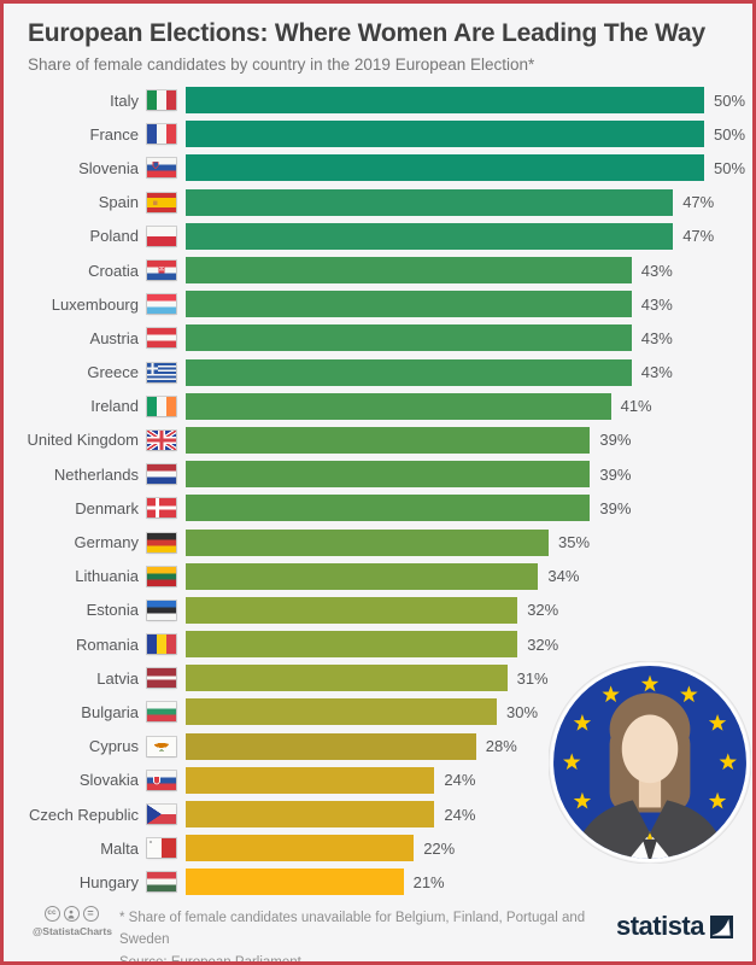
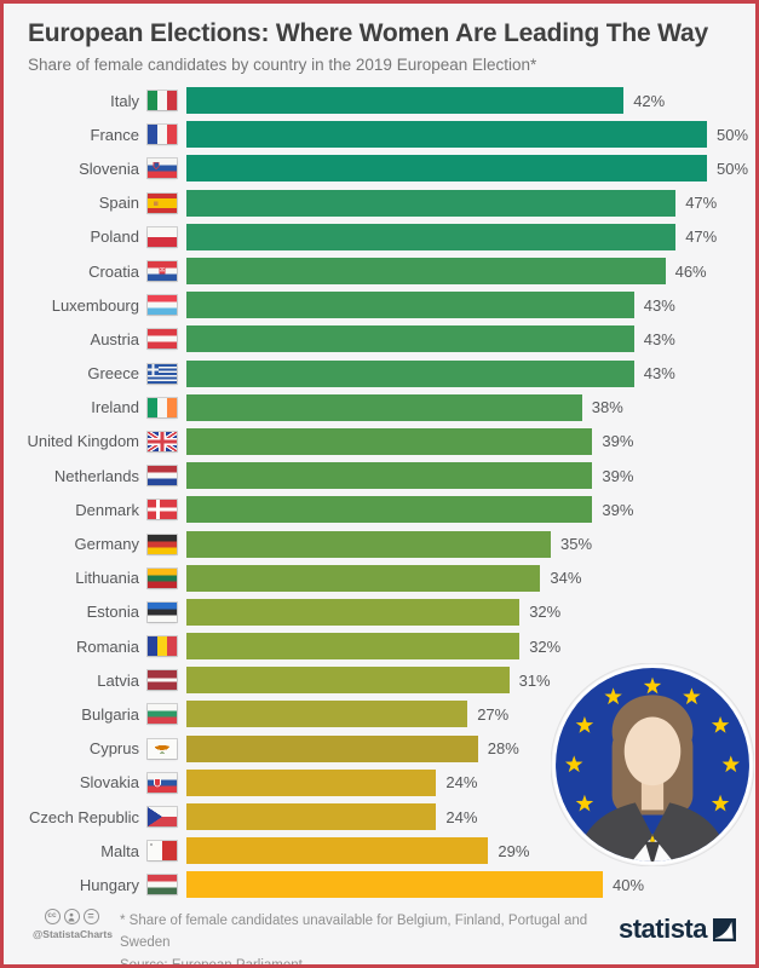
Italy: 50% -> 42%
Croatia: 43% -> 46%
Ireland: 41% -> 38%
Bulgaria: 30% -> 27%
Malta: 22% -> 29%
Hungary: 21% -> 40%
